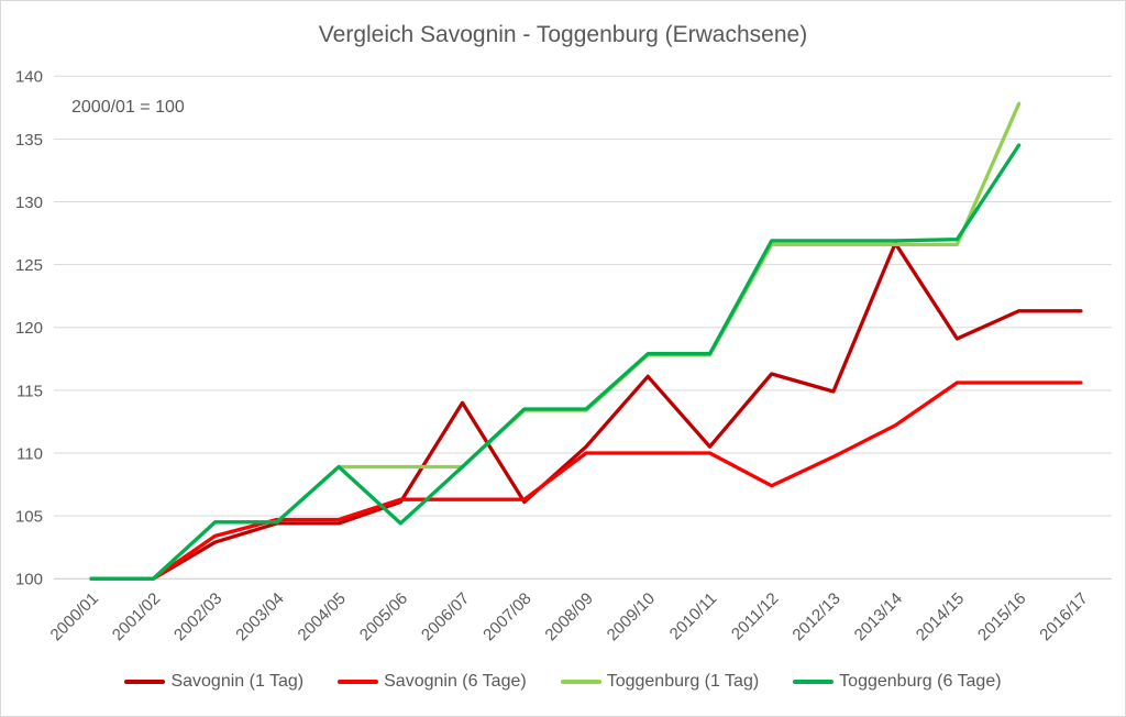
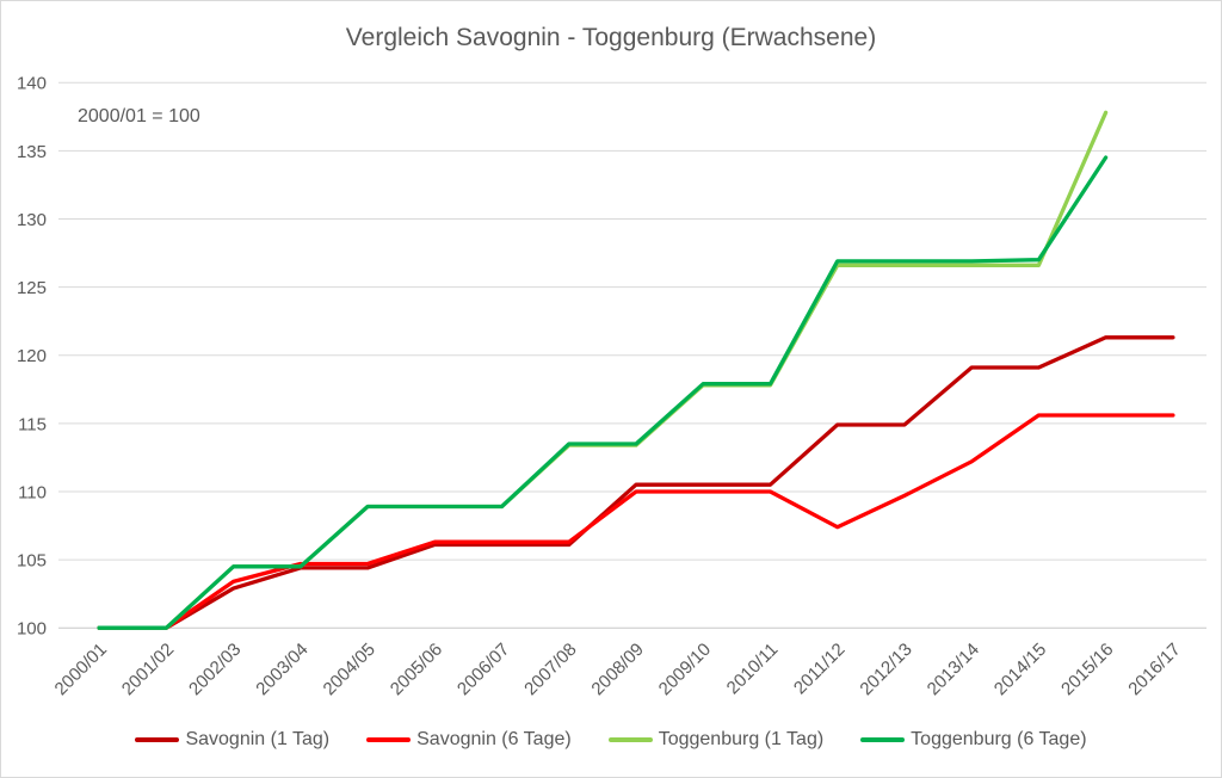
Toggenburg (6 Tage)/2005/06: 104.4 -> 108.9
Savognin (1 Tag)/2006/07: 114.0 -> 106.1
Savognin (1 Tag)/2009/10: 116.1 -> 110.5
Savognin (1 Tag)/2011/12: 116.3 -> 114.9
Savognin (1 Tag)/2013/14: 126.7 -> 119.1
